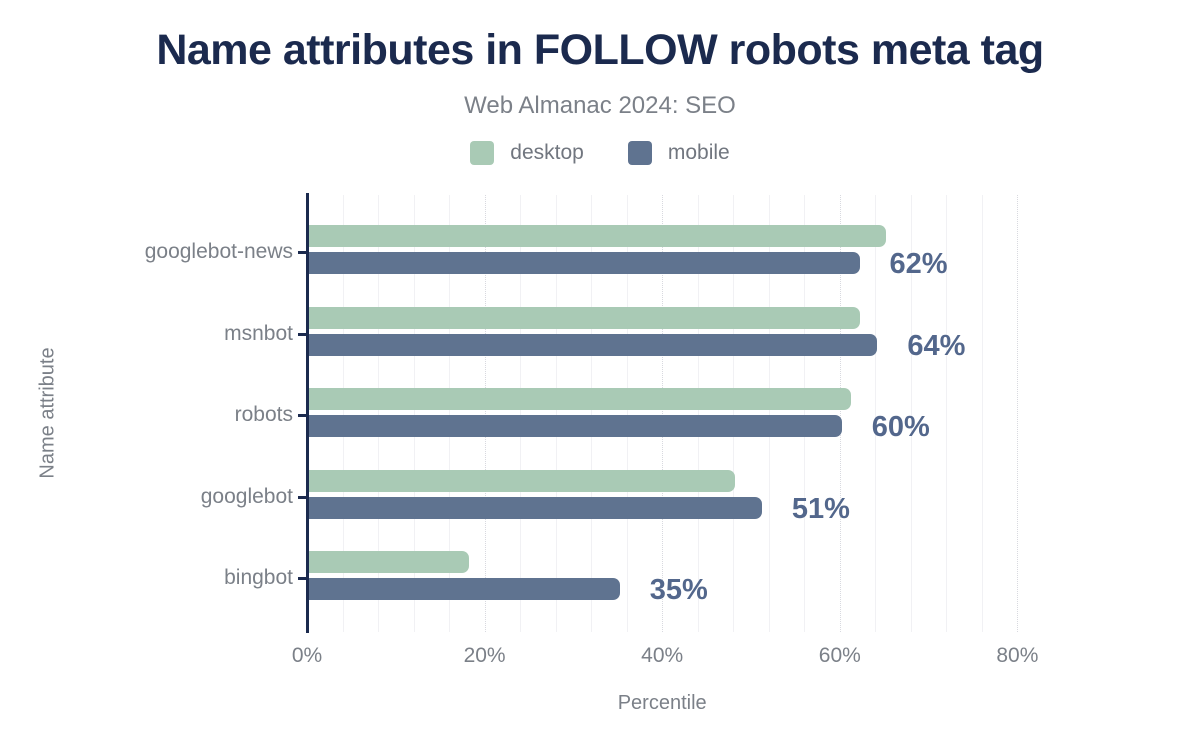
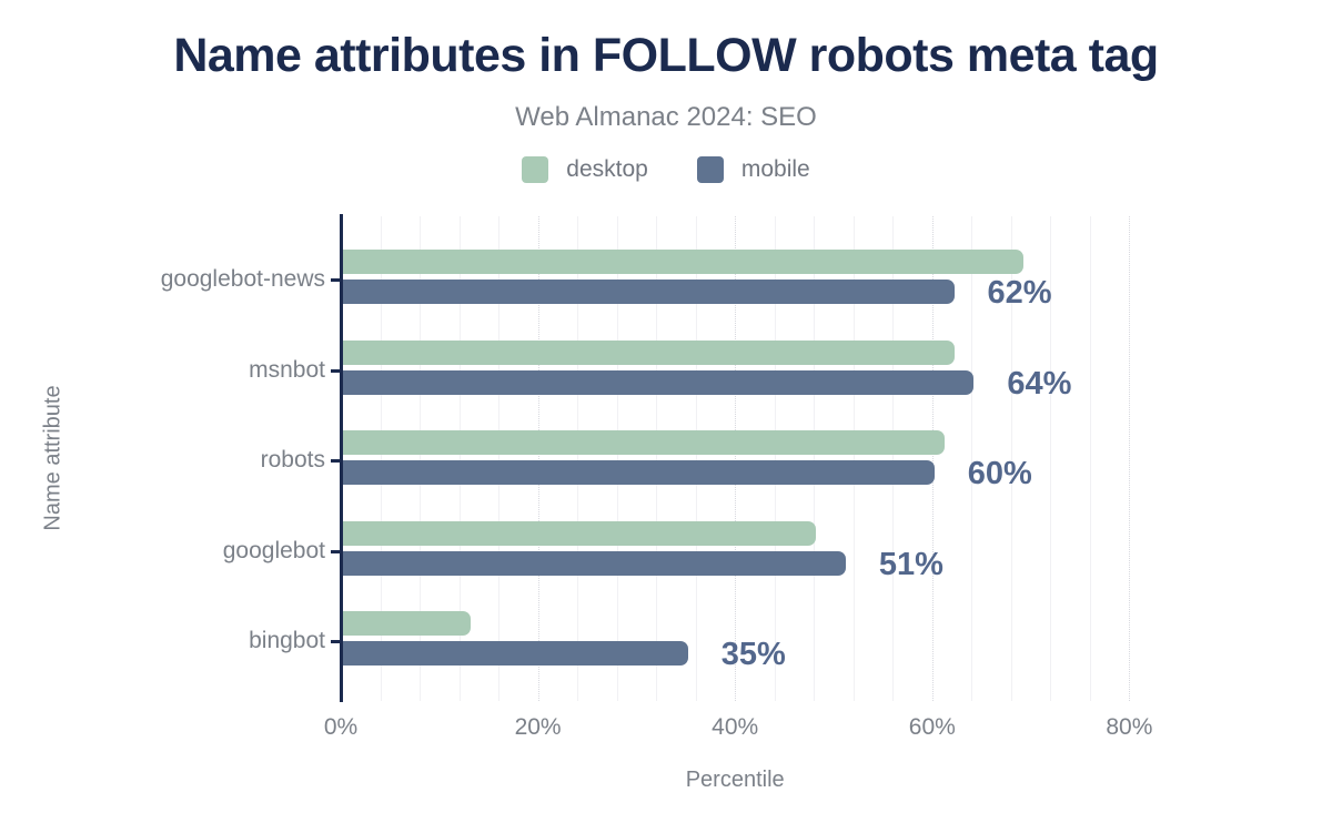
desktop/googlebot-news: 65% -> 69%
desktop/bingbot: 18% -> 13%
